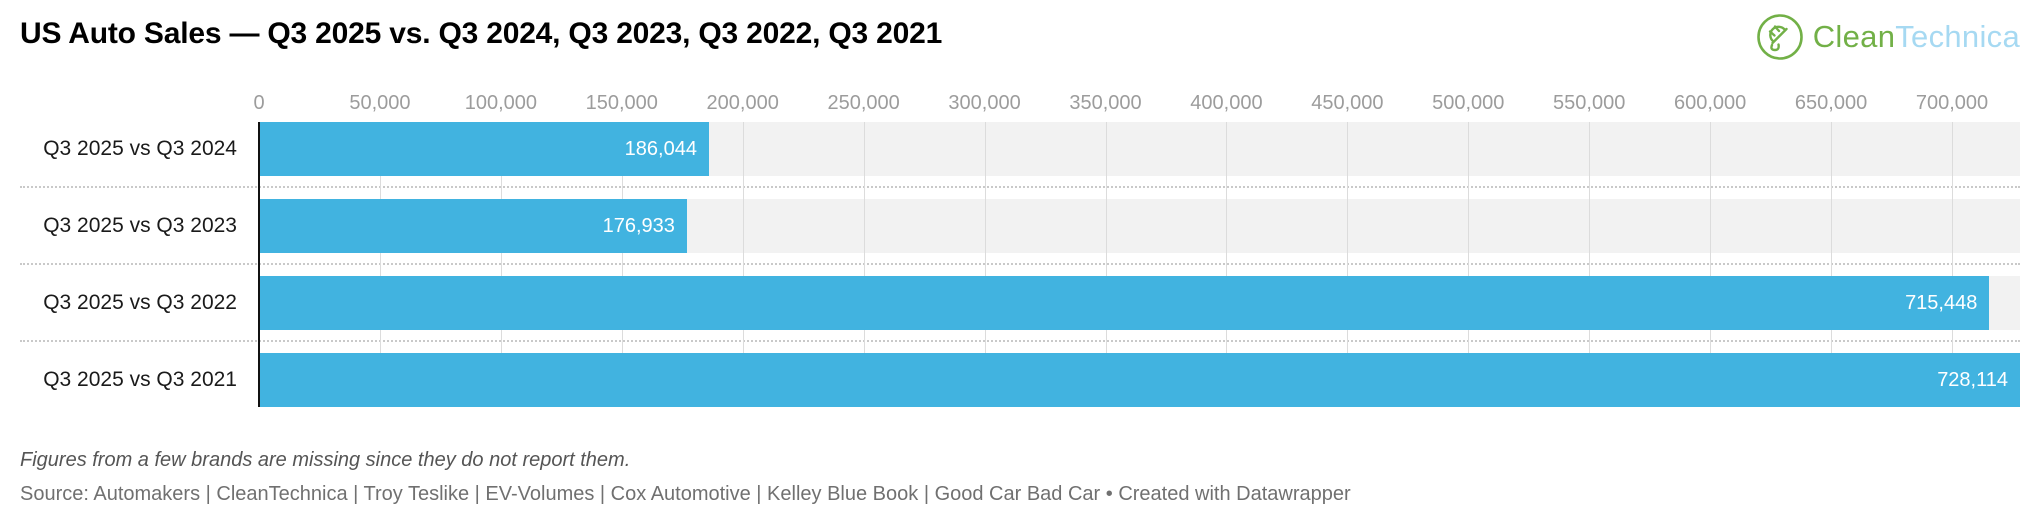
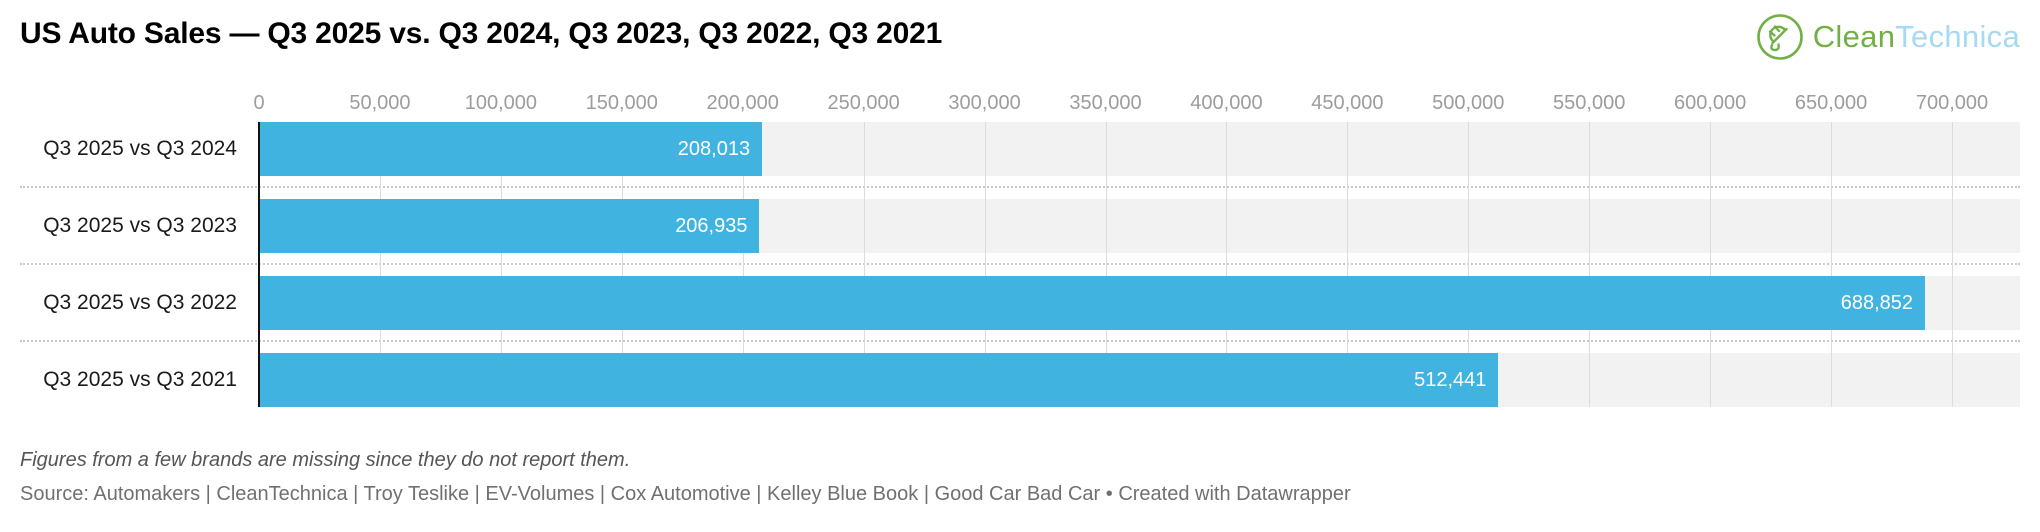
Q3 2025 vs Q3 2024: 186,044 -> 208,013
Q3 2025 vs Q3 2023: 176,933 -> 206,935
Q3 2025 vs Q3 2022: 715,448 -> 688,852
Q3 2025 vs Q3 2021: 728,114 -> 512,441
